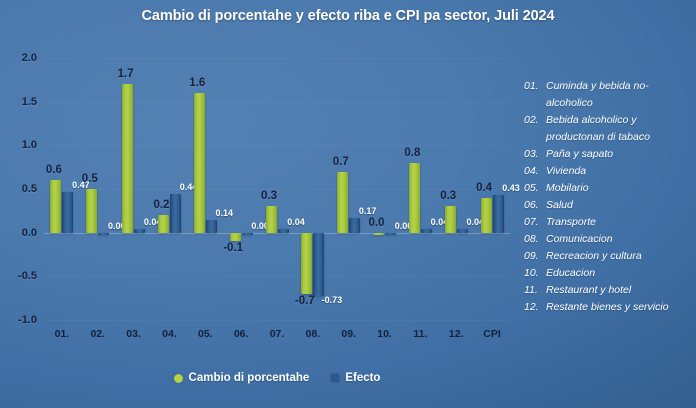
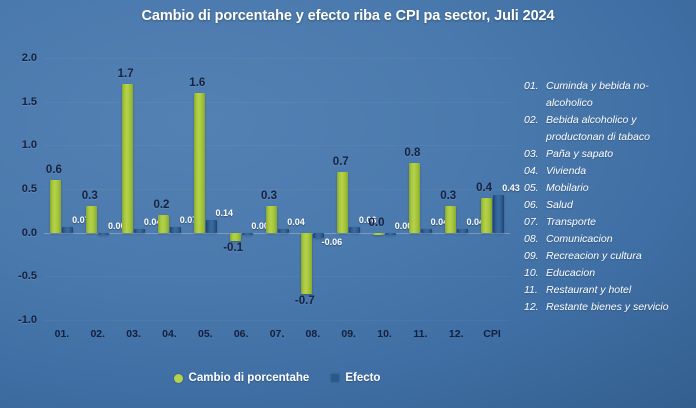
Efecto/01.: 0.47 -> 0.07
Cambio di porcentahe/02.: 0.5 -> 0.3
Efecto/04.: 0.44 -> 0.07
Efecto/08.: -0.73 -> -0.06
Efecto/09.: 0.17 -> 0.06
